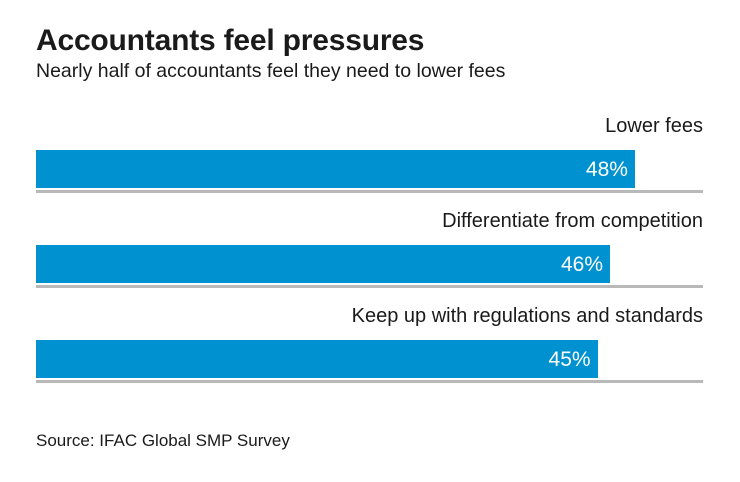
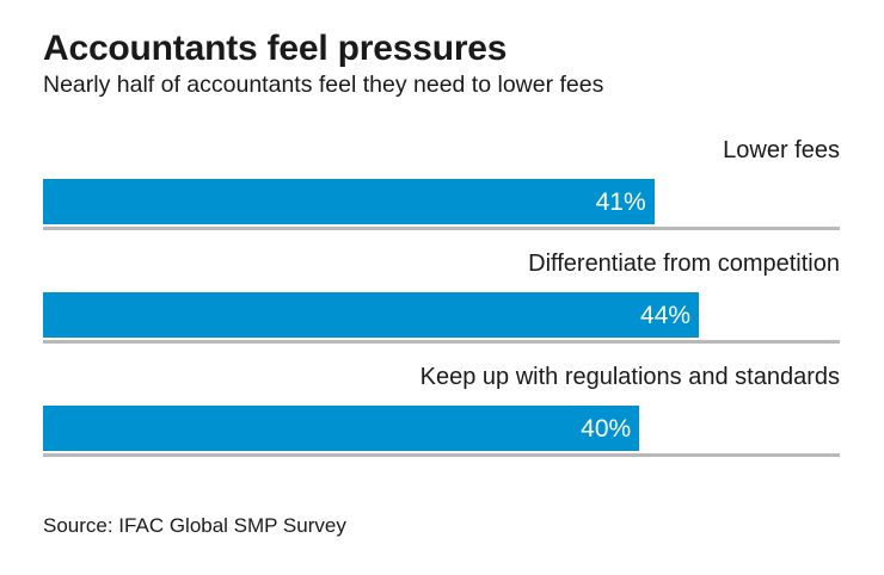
Lower fees: 48% -> 41%
Differentiate from competition: 46% -> 44%
Keep up with regulations and standards: 45% -> 40%
